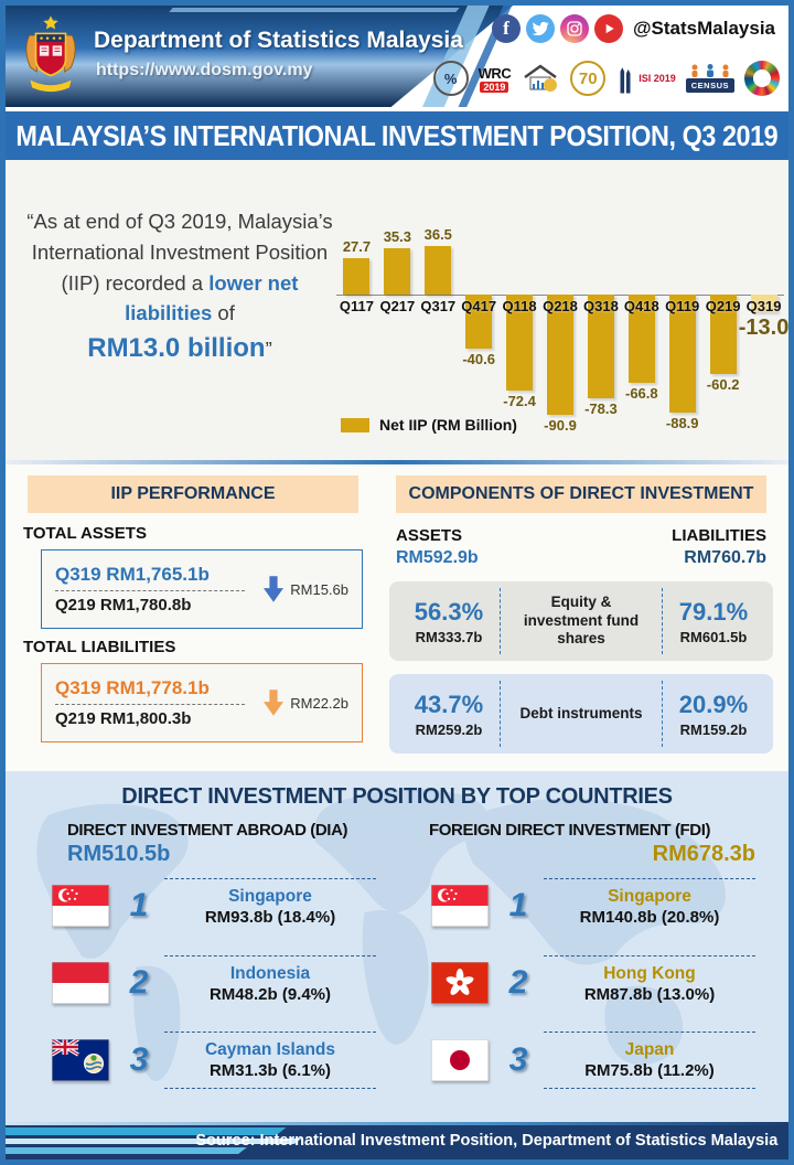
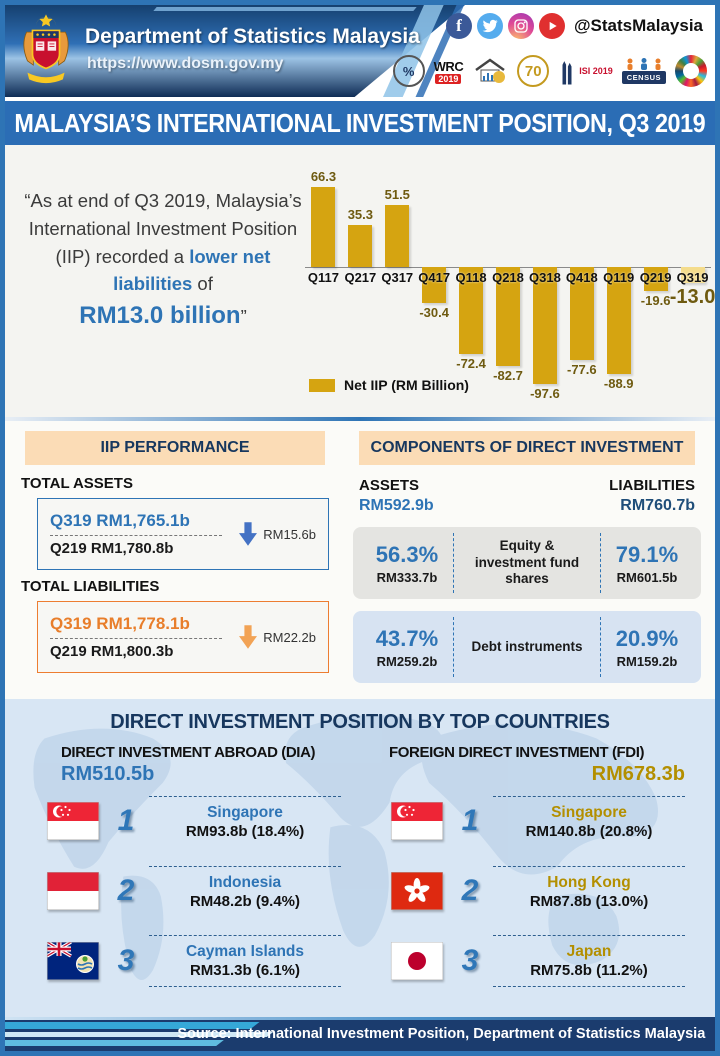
Q117: 27.7 -> 66.3
Q317: 36.5 -> 51.5
Q417: -40.6 -> -30.4
Q218: -90.9 -> -82.7
Q318: -78.3 -> -97.6
Q418: -66.8 -> -77.6
Q219: -60.2 -> -19.6
